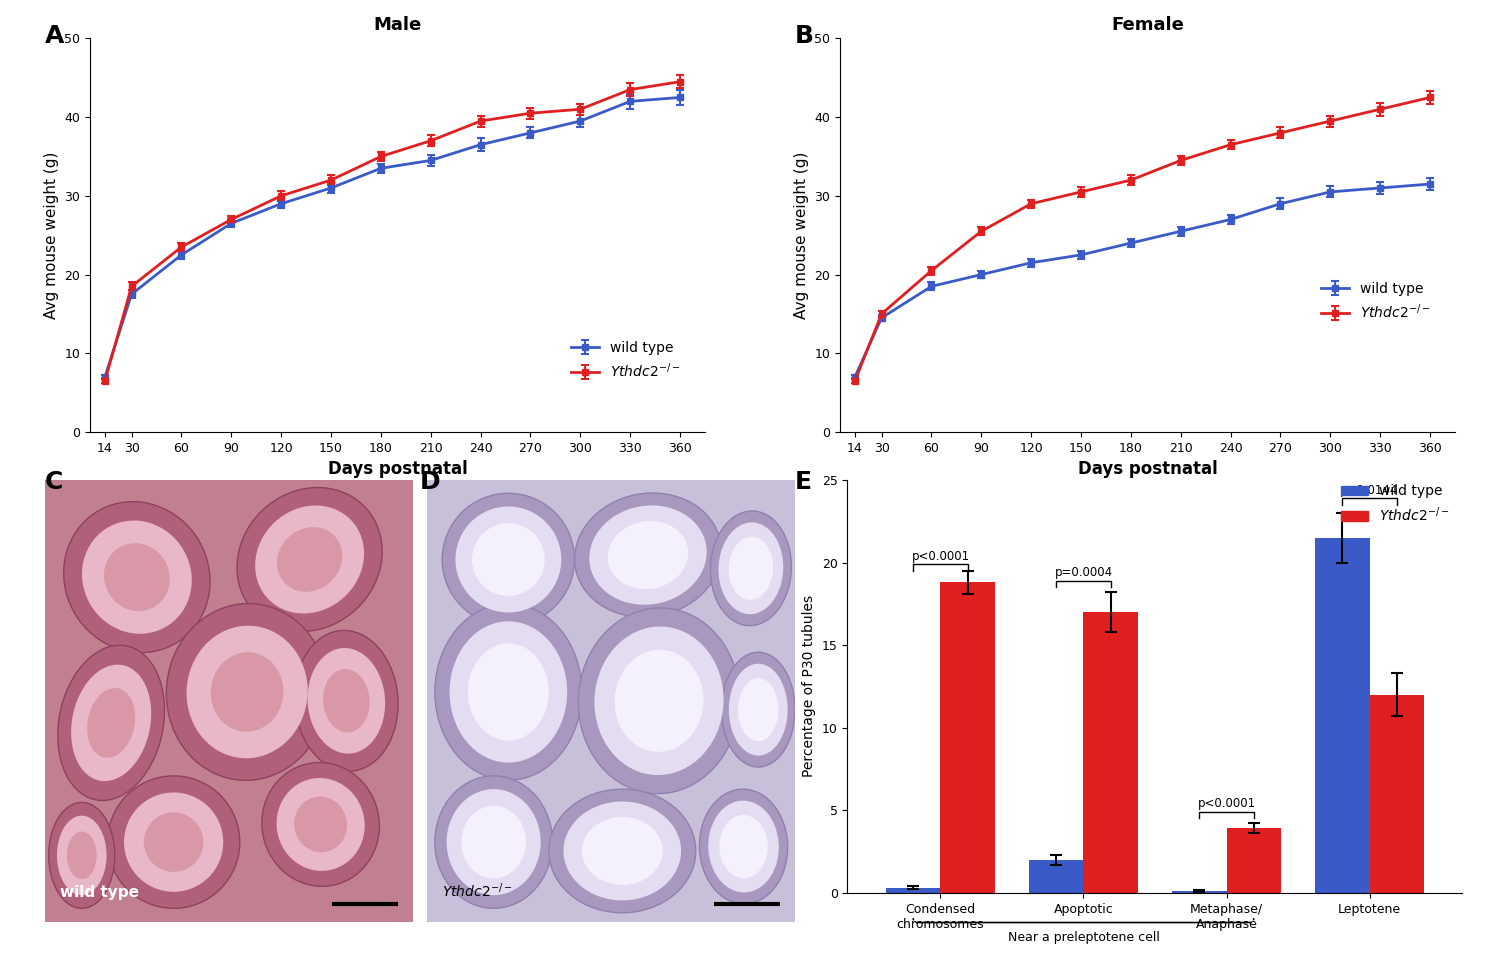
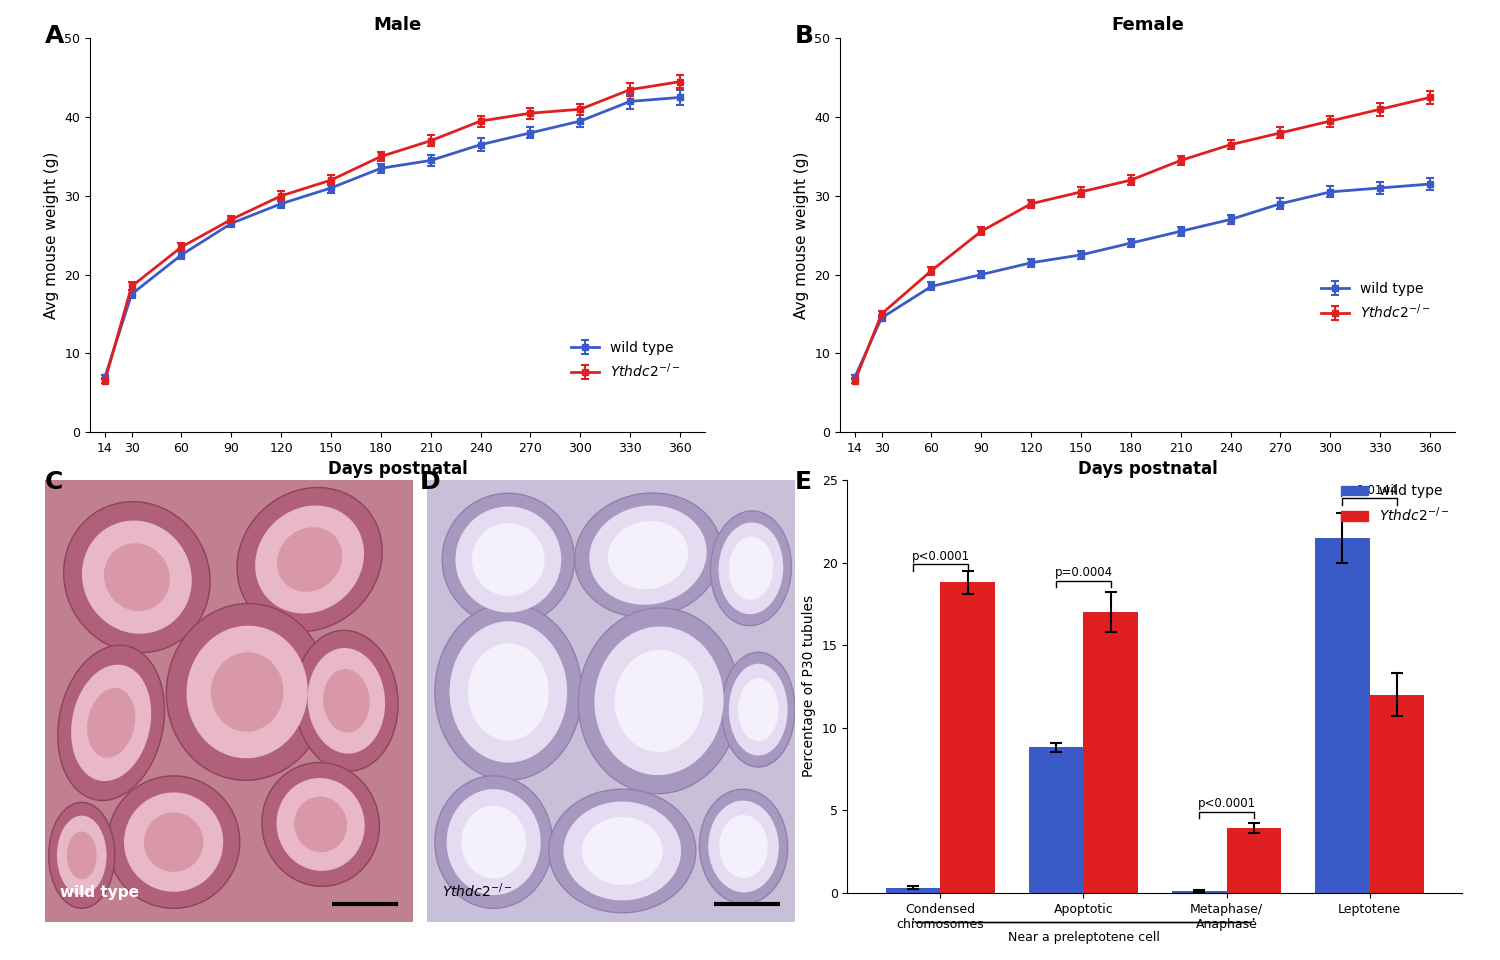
wild type/Apoptotic: 2.0 -> 8.8
